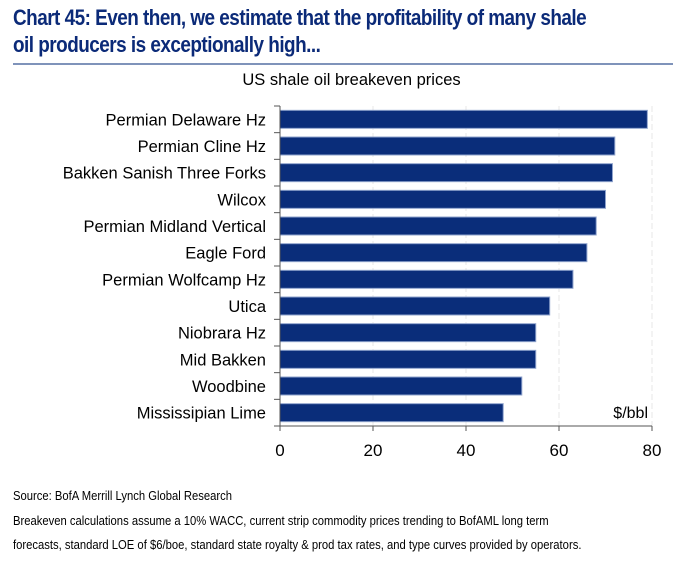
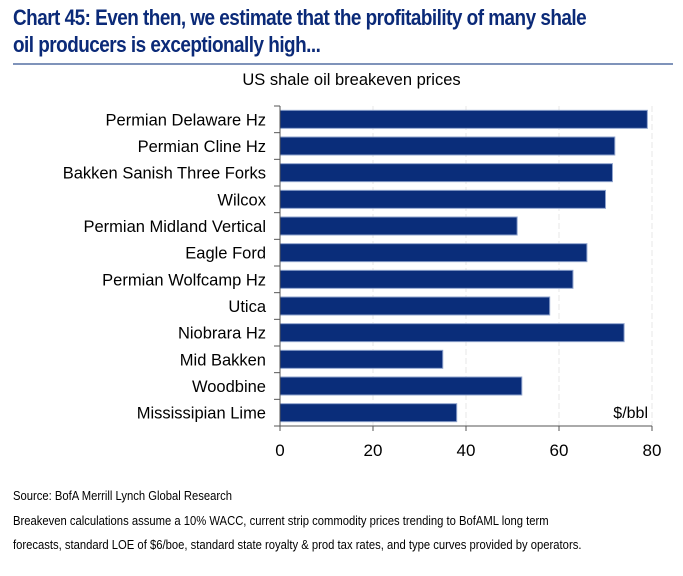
Permian Midland Vertical: 68 -> 51
Niobrara Hz: 55 -> 74
Mid Bakken: 55 -> 35
Mississipian Lime: 48 -> 38
